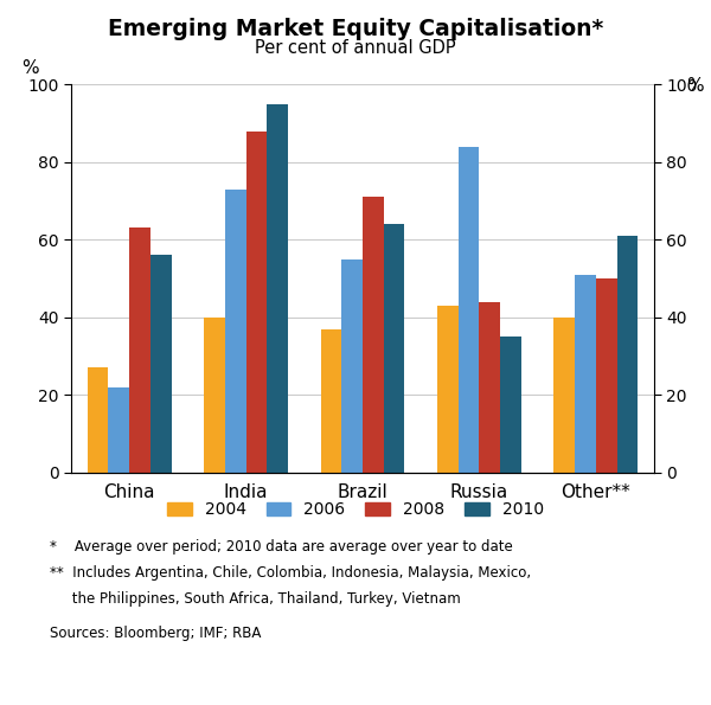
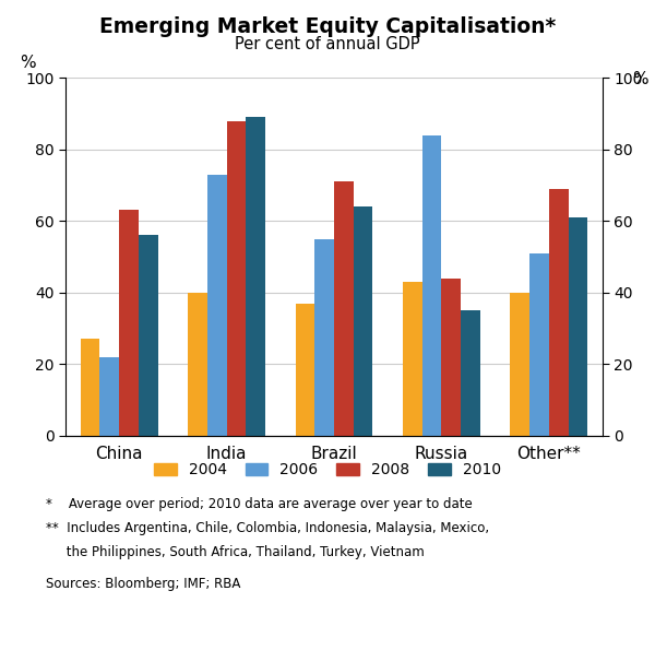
2010/India: 95 -> 89
2008/Other**: 50 -> 69
